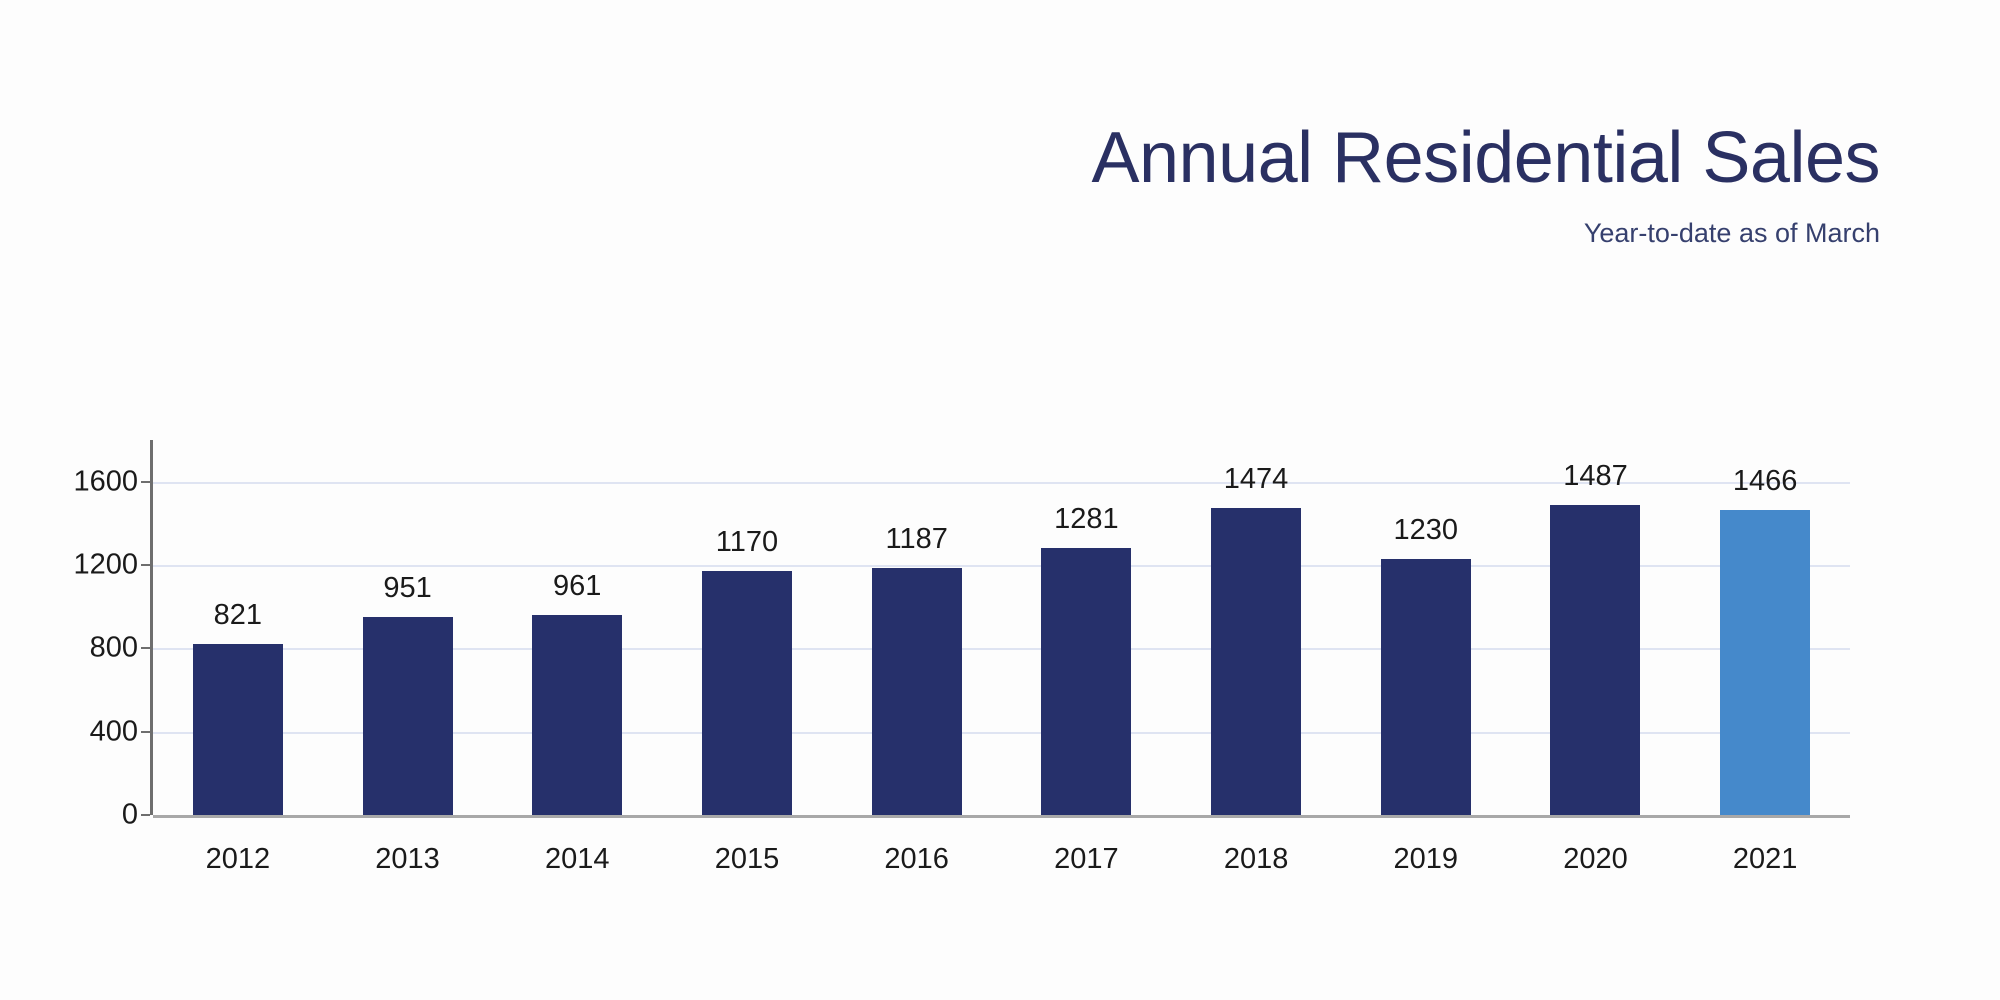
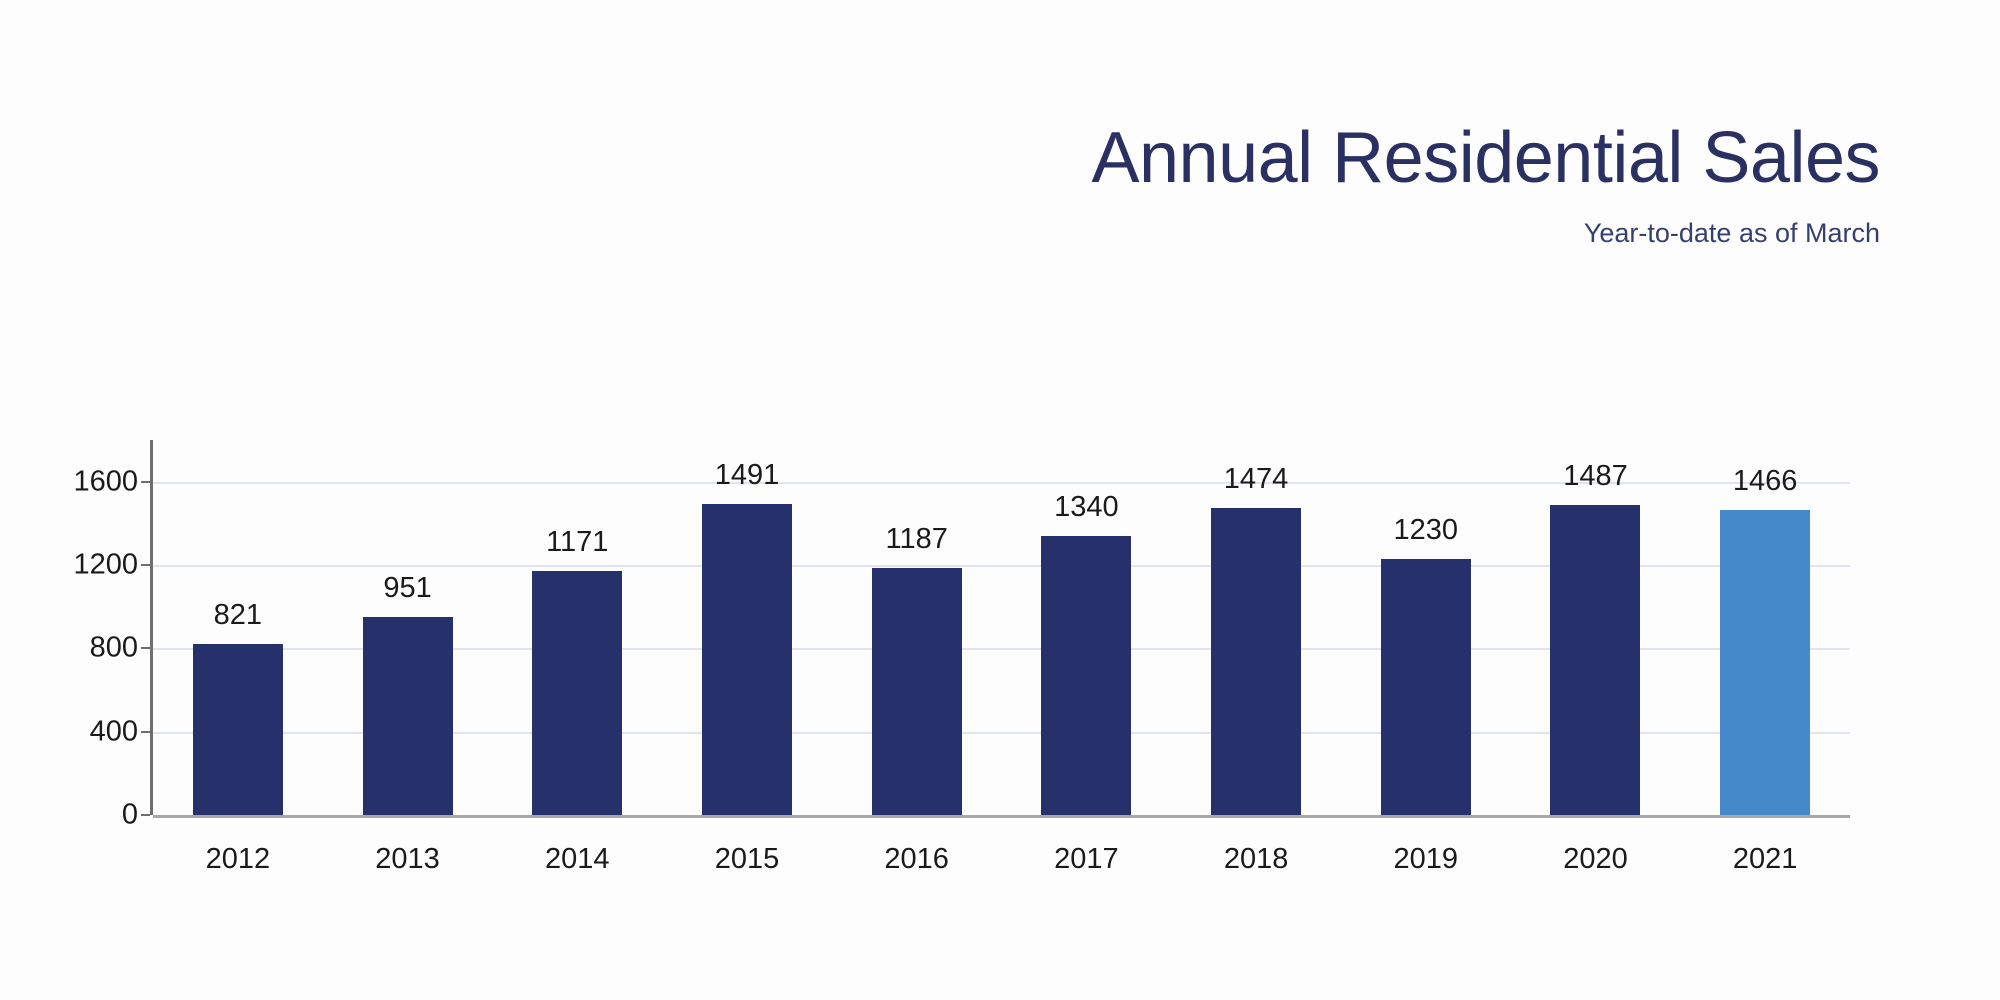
2014: 961 -> 1171
2015: 1170 -> 1491
2017: 1281 -> 1340
